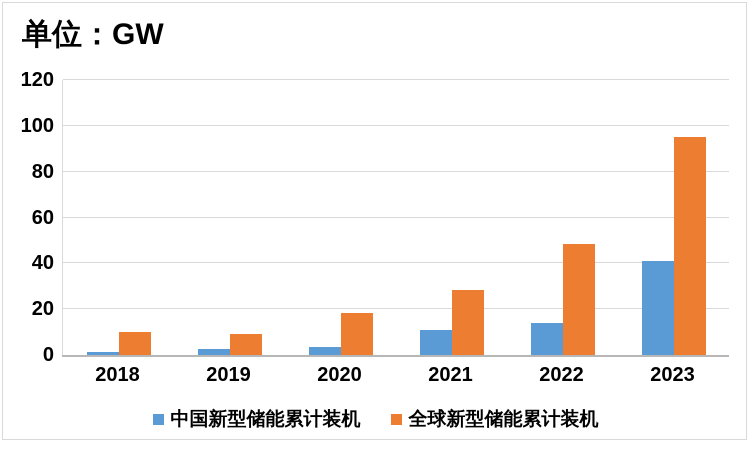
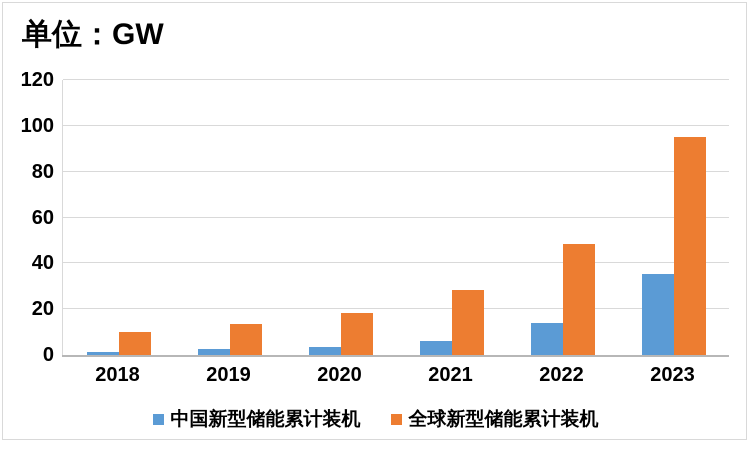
全球新型储能累计装机/2019: 9 -> 14
中国新型储能累计装机/2021: 11 -> 6
中国新型储能累计装机/2023: 41 -> 35
